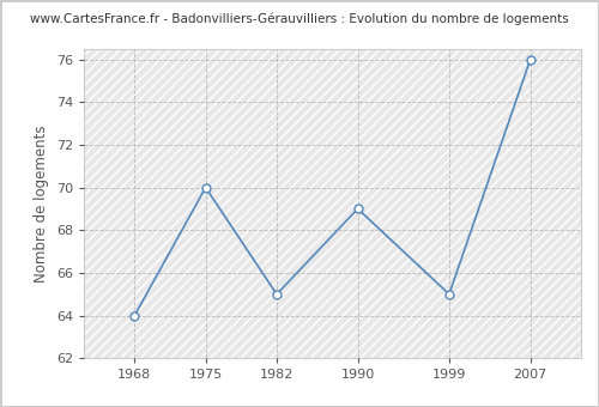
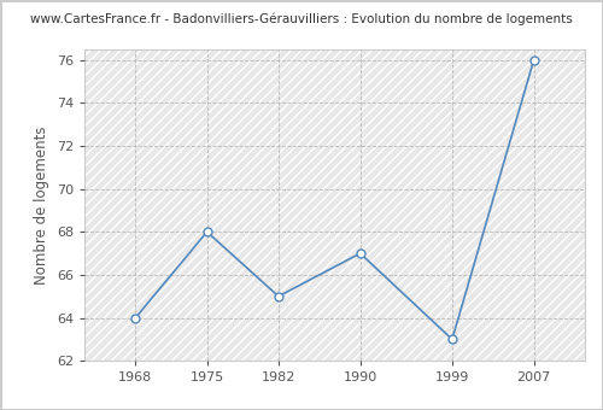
1975: 70 -> 68
1990: 69 -> 67
1999: 65 -> 63
